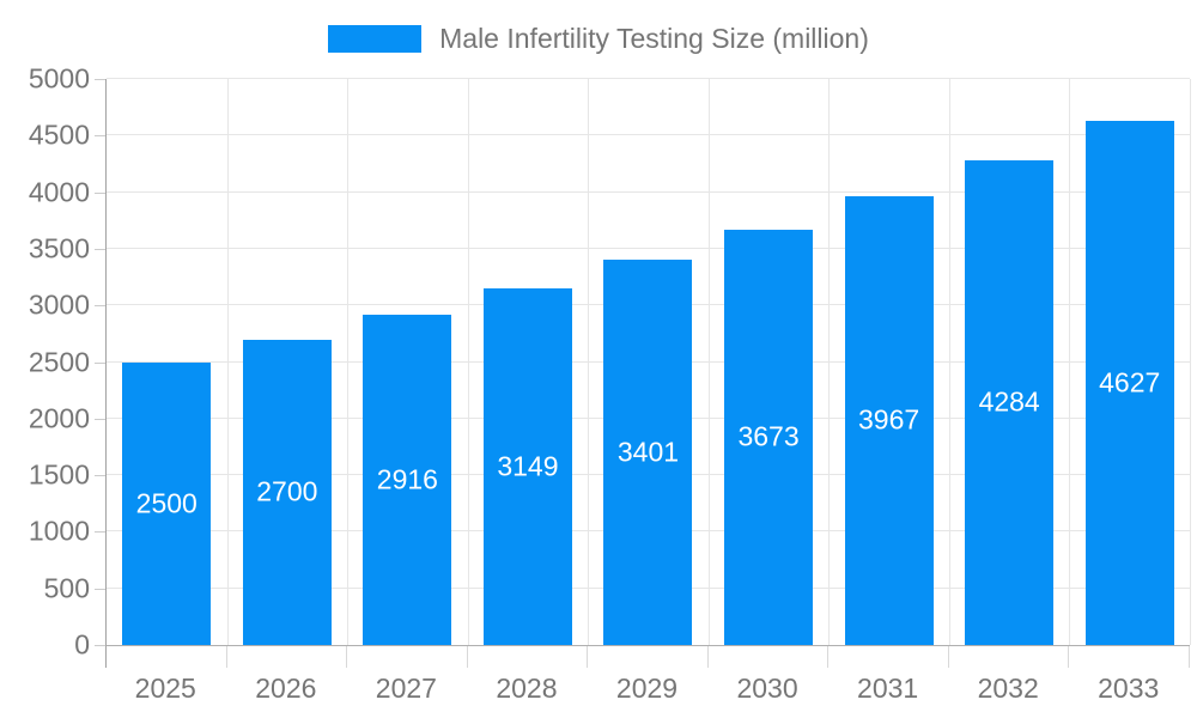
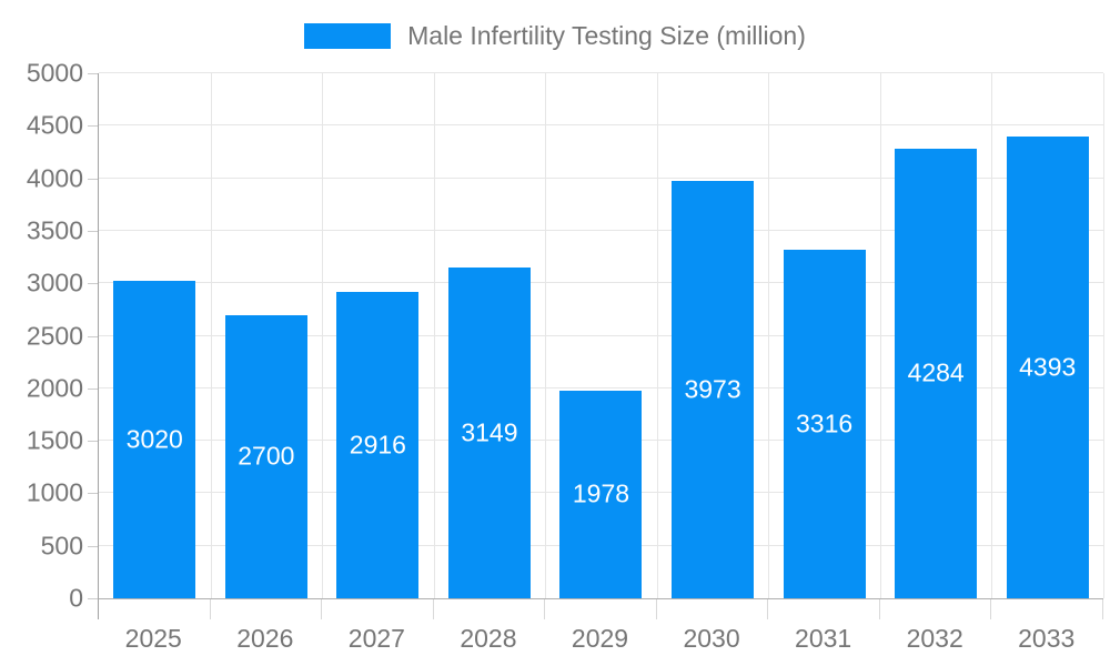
2025: 2500 -> 3020
2029: 3401 -> 1978
2030: 3673 -> 3973
2031: 3967 -> 3316
2033: 4627 -> 4393
